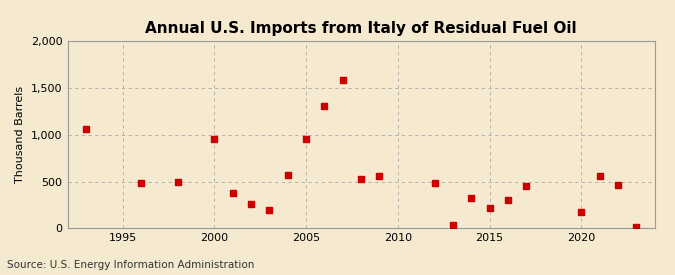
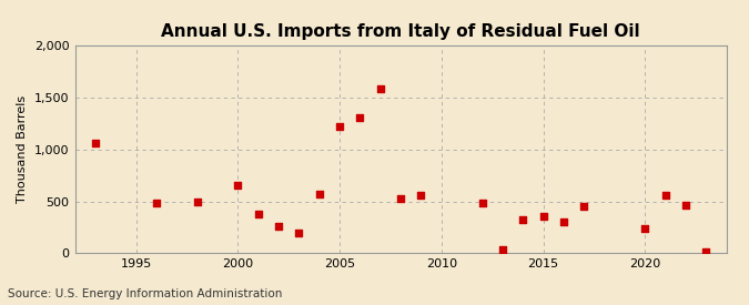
2000: 950 -> 660
2005: 950 -> 1,220
2015: 220 -> 360
2020: 170 -> 240
